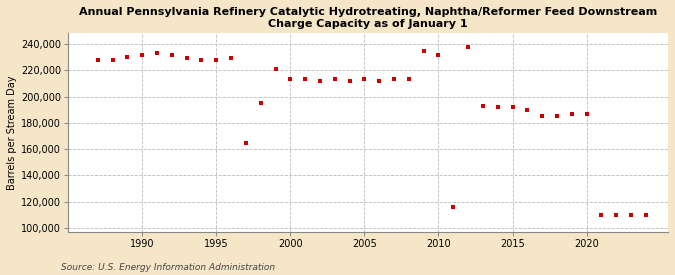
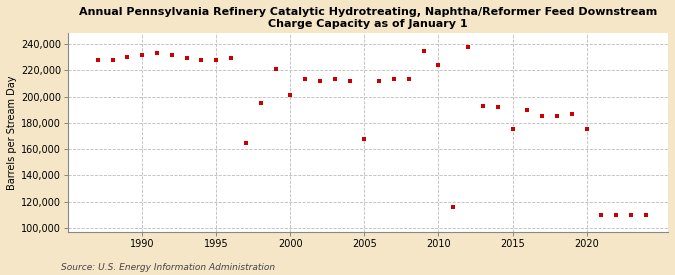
2000: 213,000 -> 201,000
2005: 213,000 -> 168,000
2010: 232,000 -> 224,000
2015: 192,000 -> 175,000
2020: 187,000 -> 175,000
